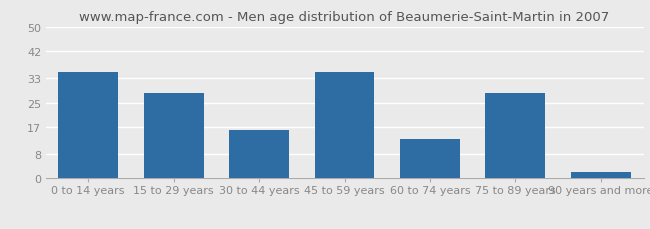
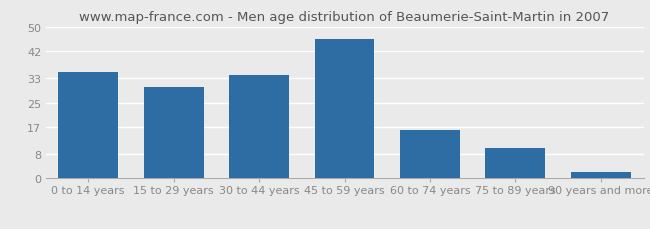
15 to 29 years: 28 -> 30
30 to 44 years: 16 -> 34
45 to 59 years: 35 -> 46
60 to 74 years: 13 -> 16
75 to 89 years: 28 -> 10
